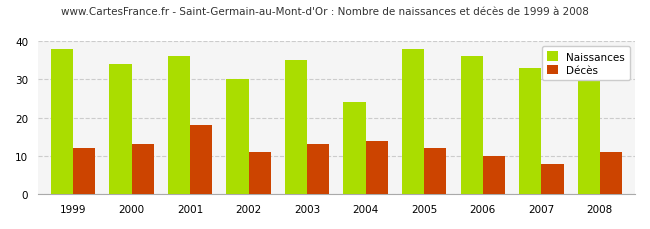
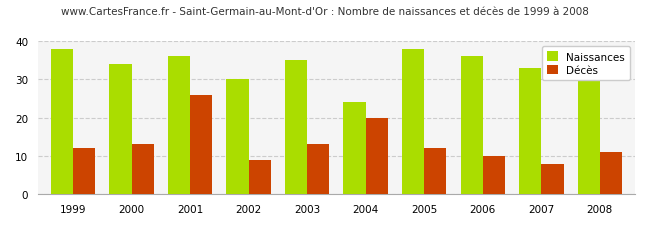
Décès/2001: 18 -> 26
Décès/2002: 11 -> 9
Décès/2004: 14 -> 20
